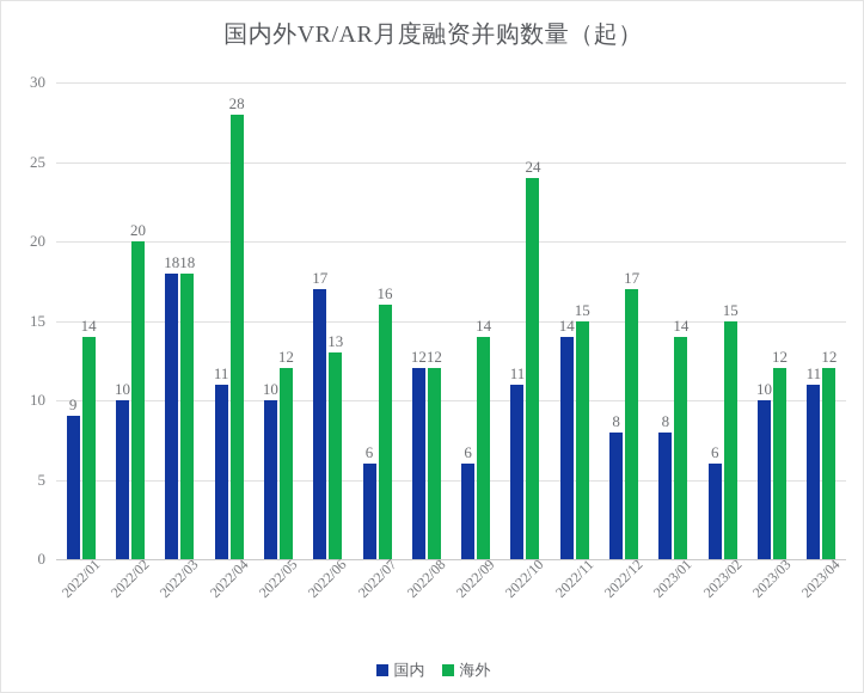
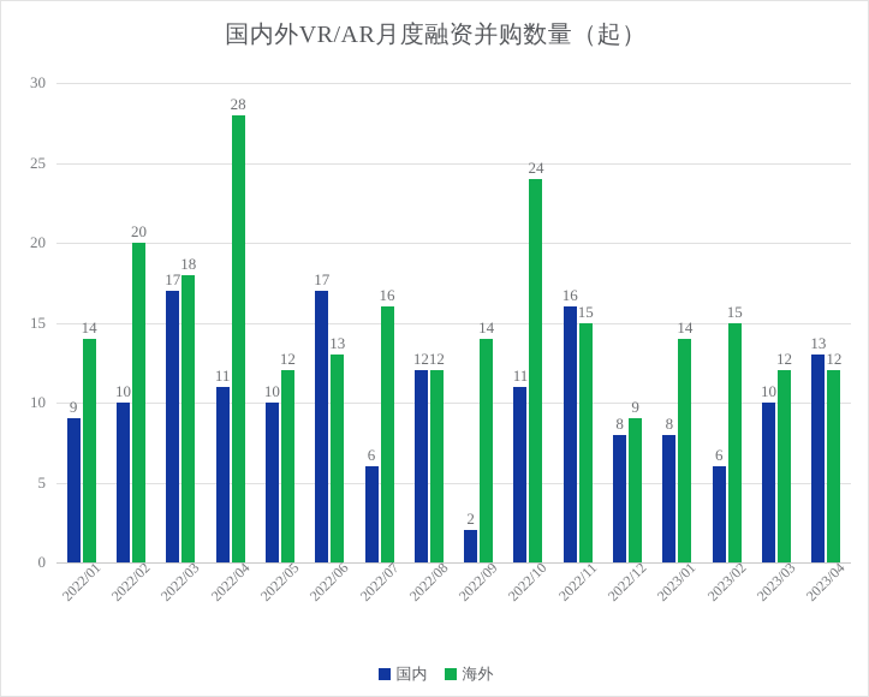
国内/2022/03: 18 -> 17
国内/2022/09: 6 -> 2
国内/2022/11: 14 -> 16
海外/2022/12: 17 -> 9
国内/2023/04: 11 -> 13
